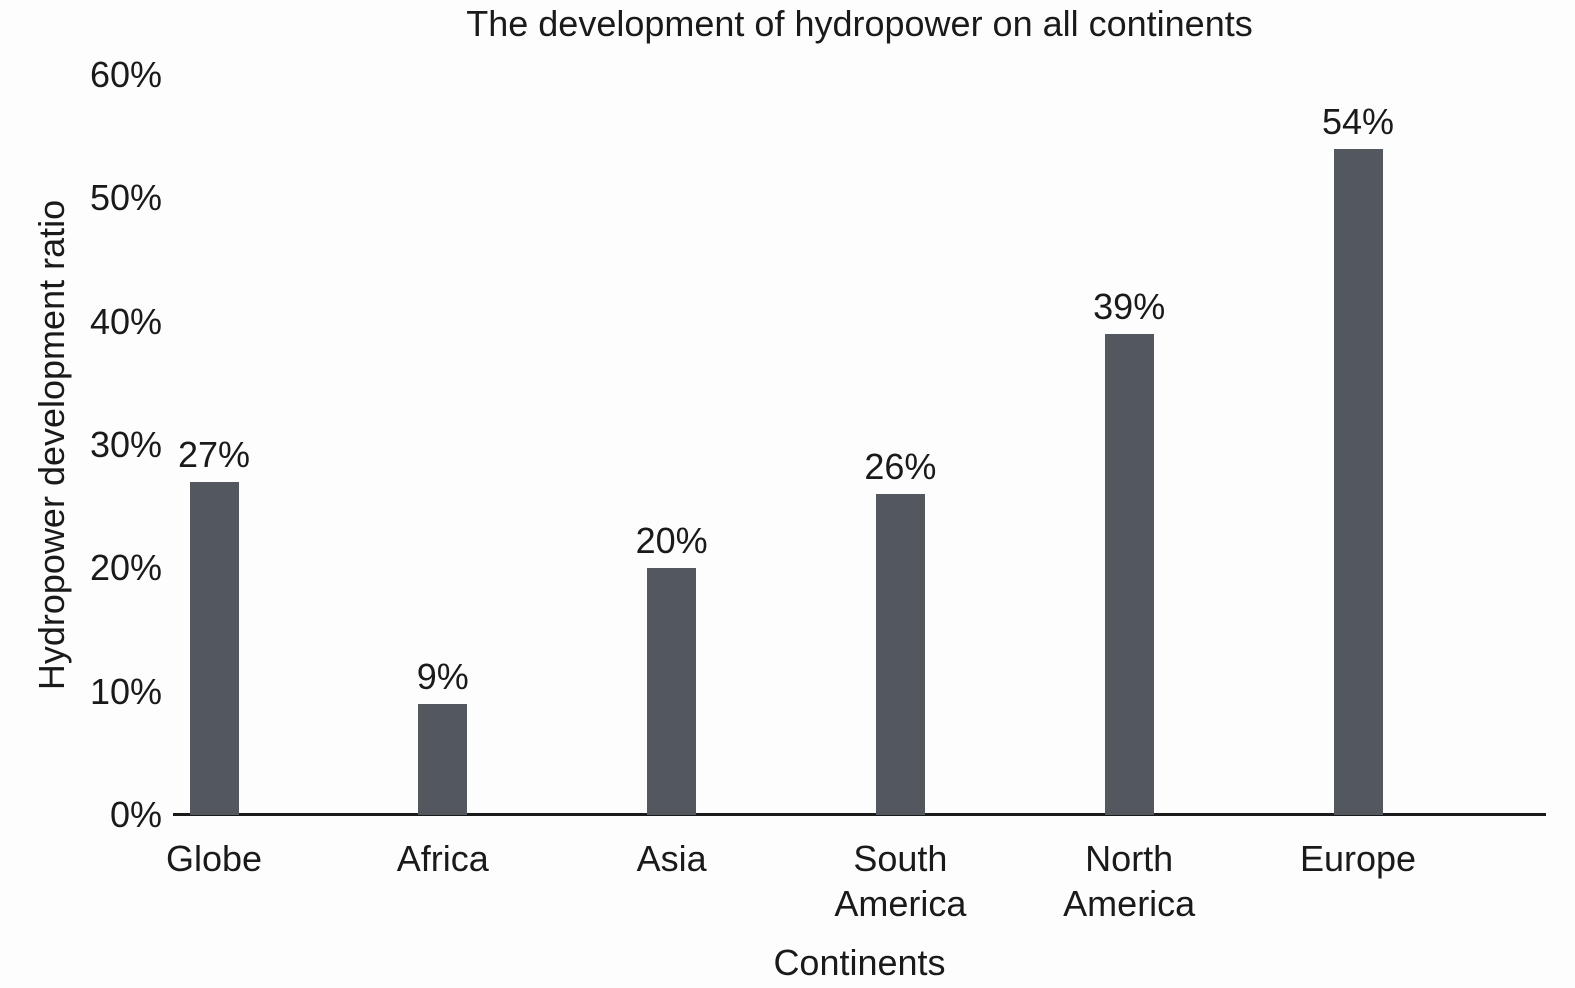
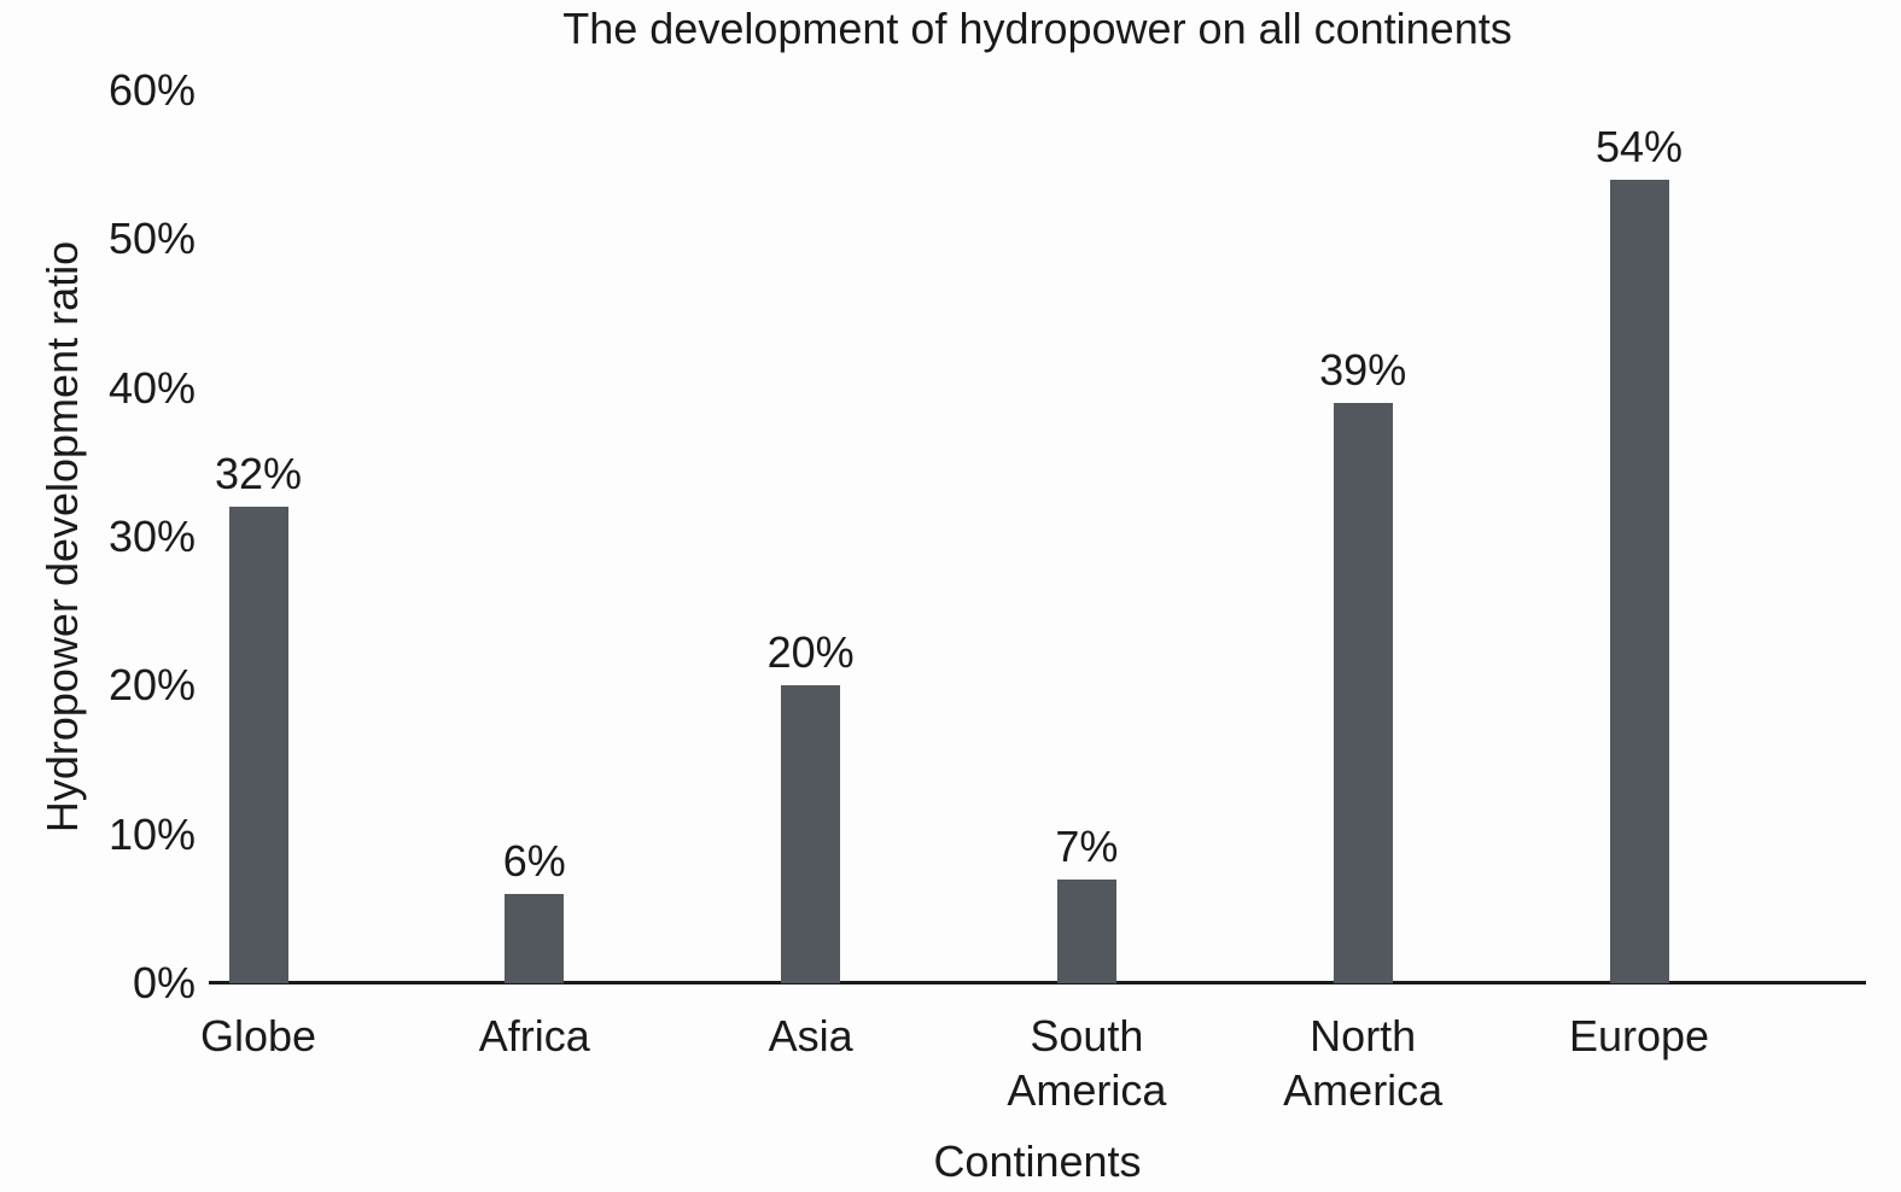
Globe: 27% -> 32%
Africa: 9% -> 6%
South America: 26% -> 7%
